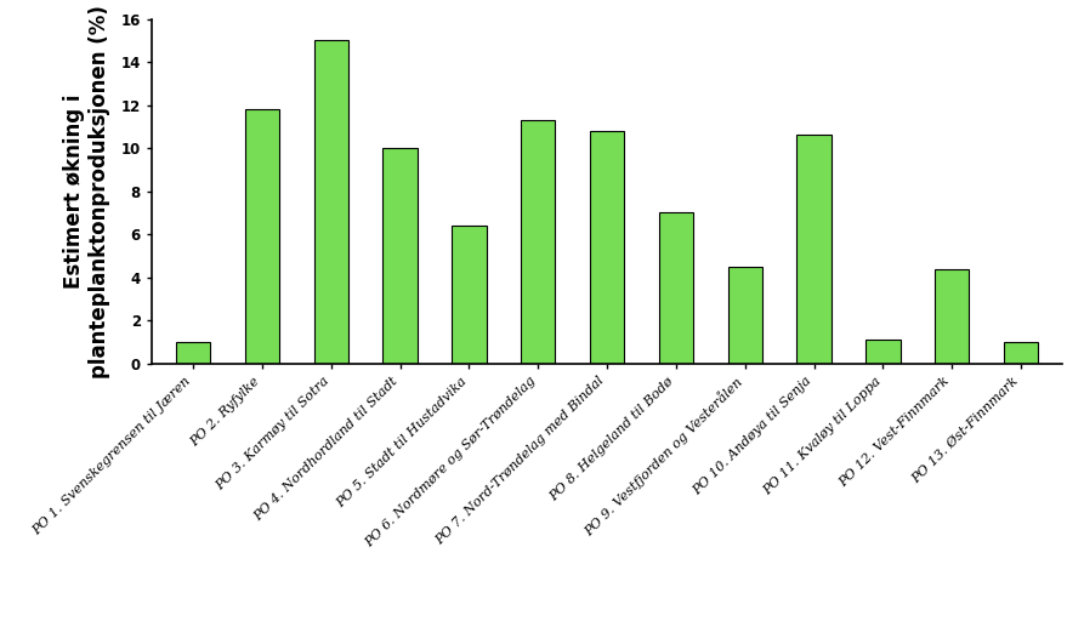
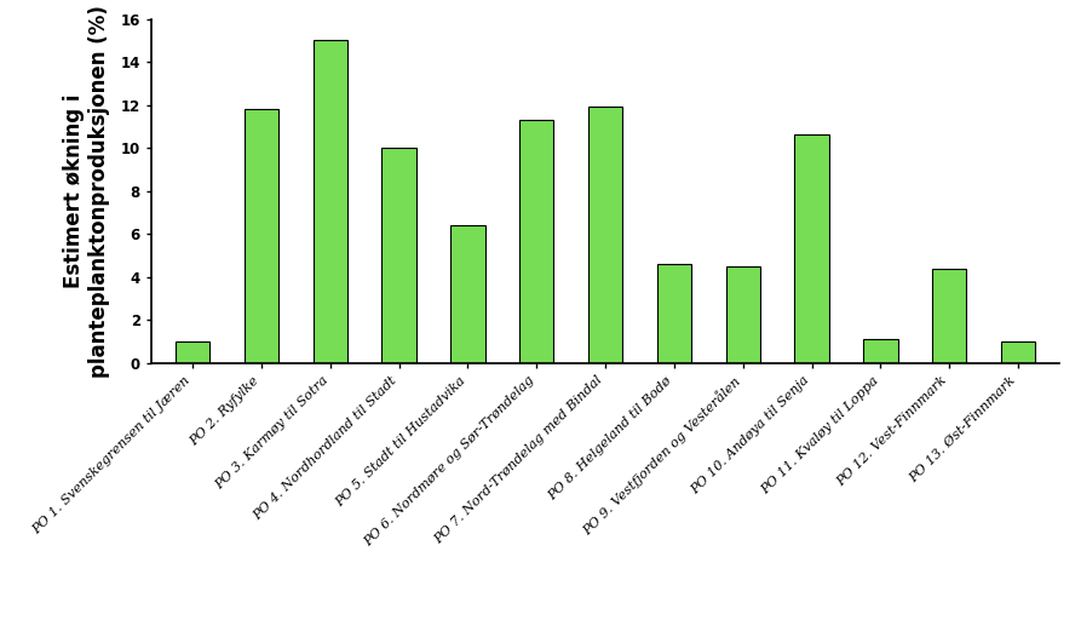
PO 7. Nord-Trøndelag med Bindal: 10.8 -> 11.9
PO 8. Helgeland til Bodø: 7.0 -> 4.6
